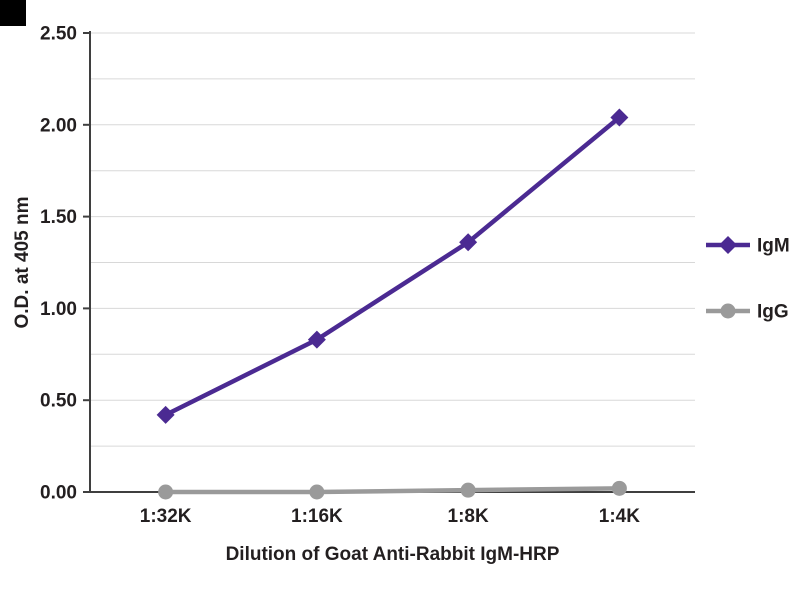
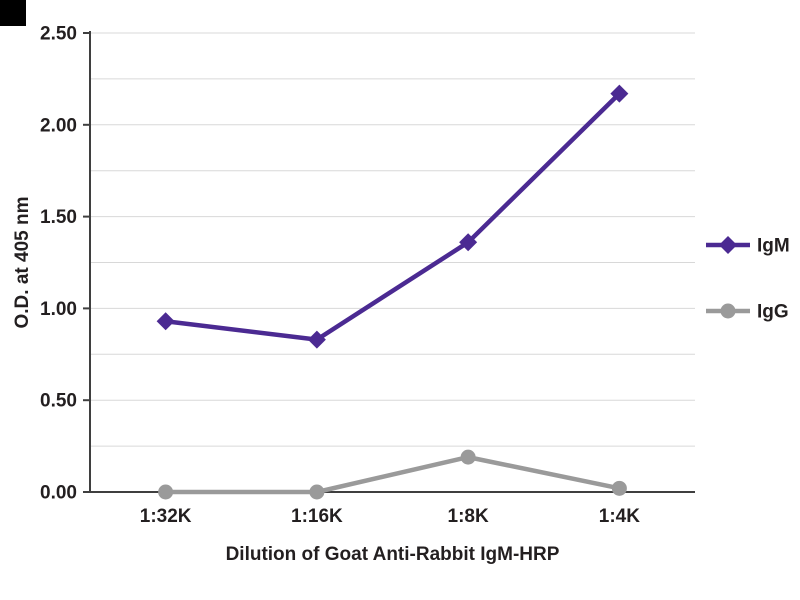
IgM/1:32K: 0.42 -> 0.93
IgG/1:8K: 0.01 -> 0.19
IgM/1:4K: 2.04 -> 2.17
